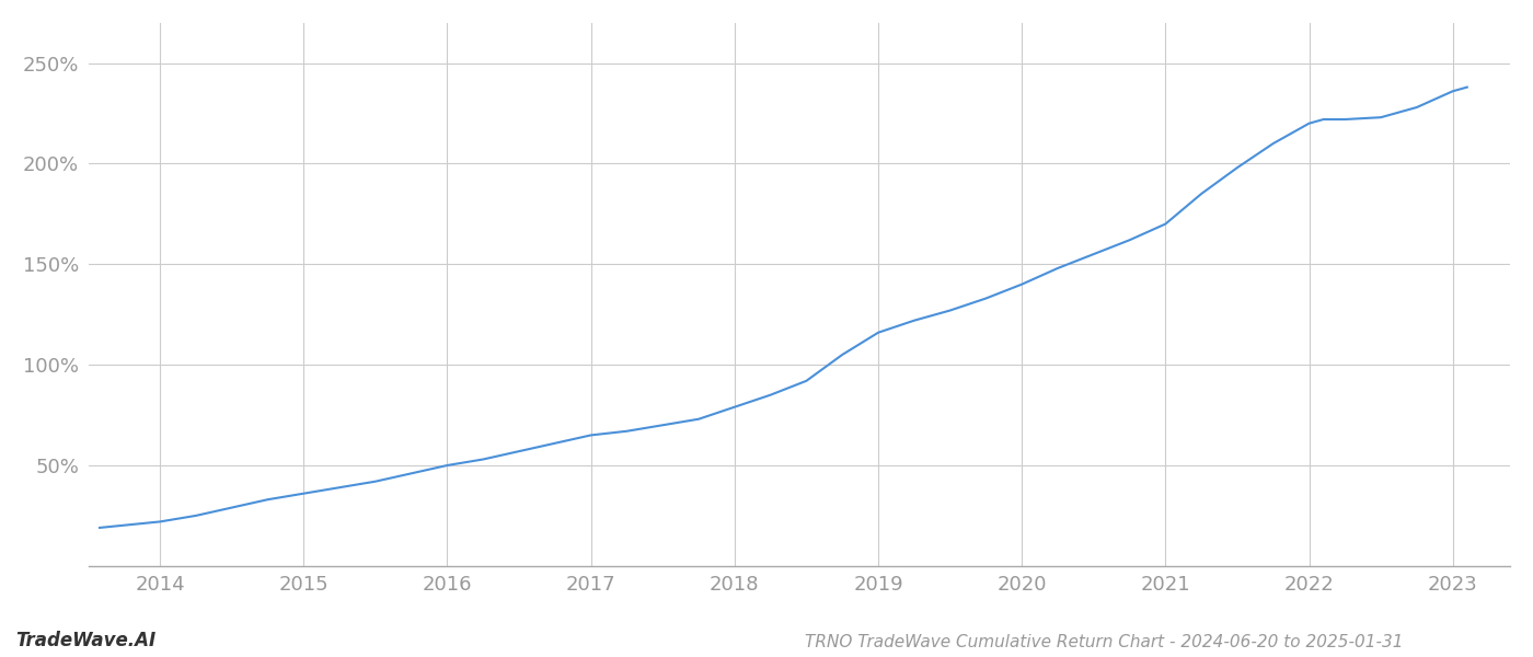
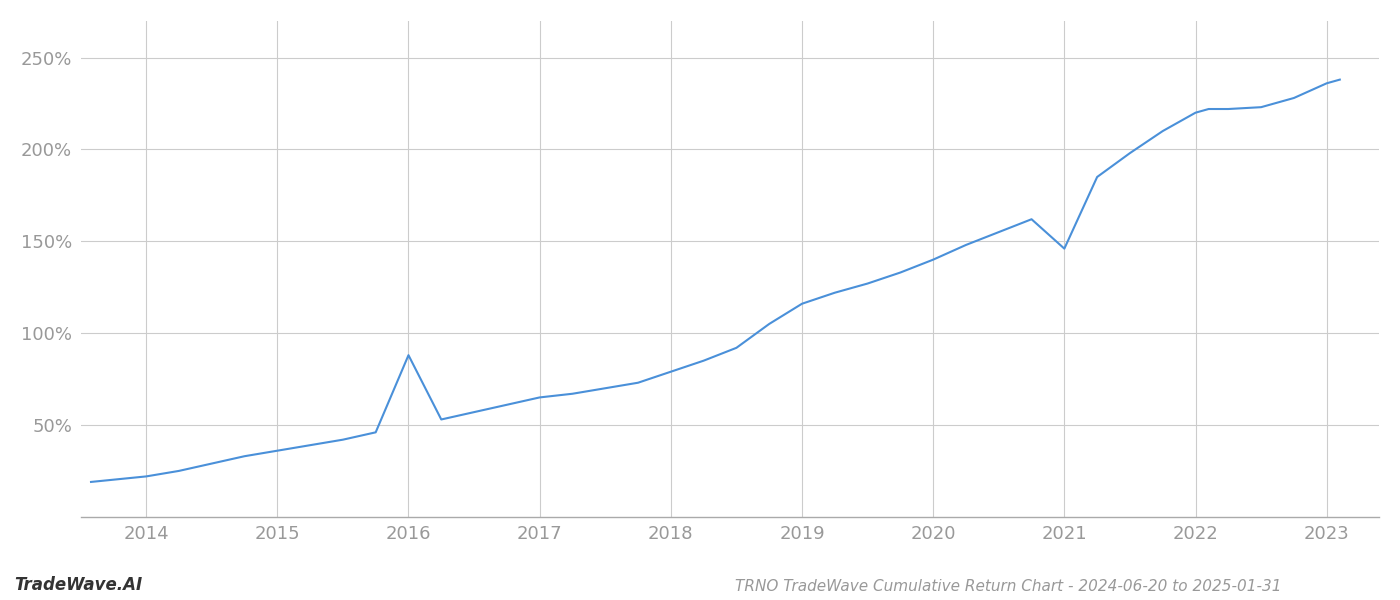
2016: 50% -> 88%
2021: 170% -> 146%
